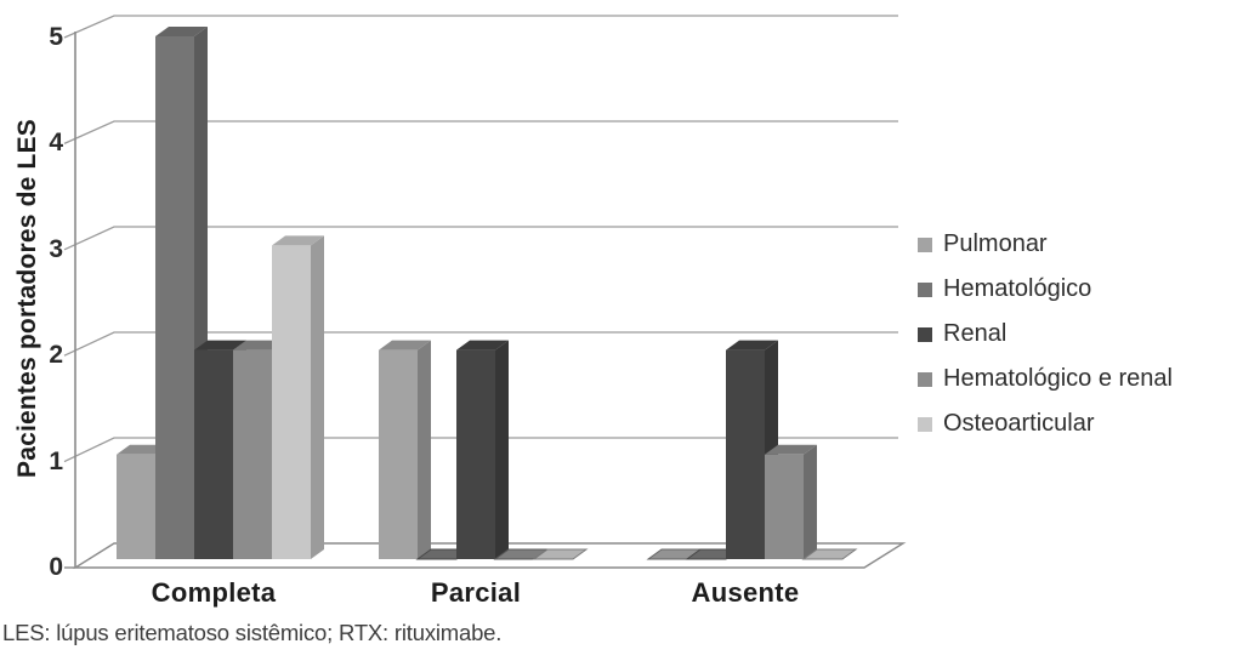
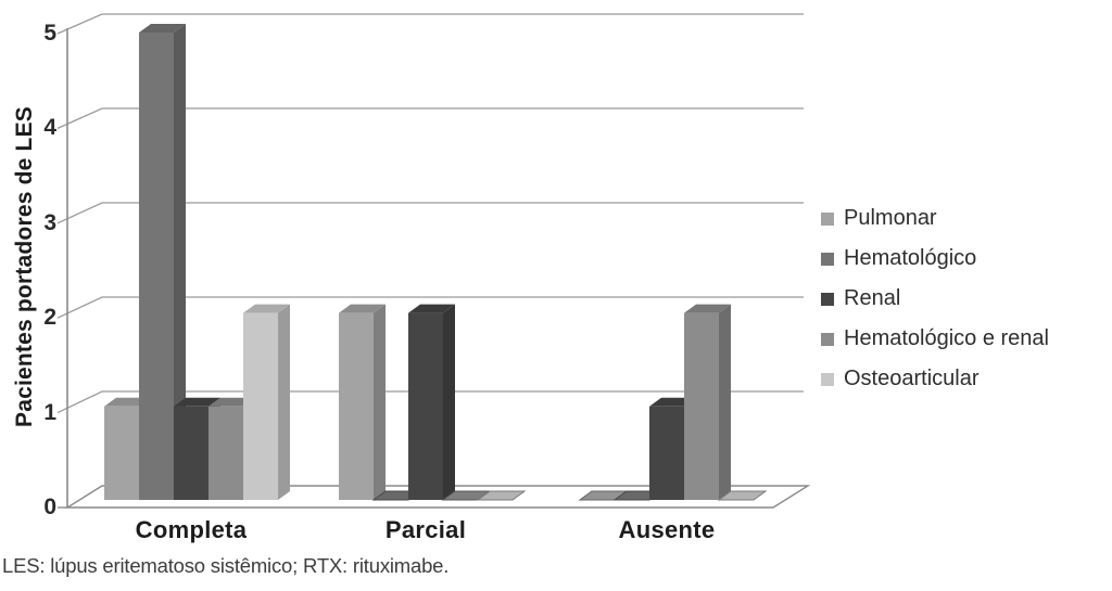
Renal/Completa: 2 -> 1
Hematológico e renal/Completa: 2 -> 1
Osteoarticular/Completa: 3 -> 2
Renal/Ausente: 2 -> 1
Hematológico e renal/Ausente: 1 -> 2
